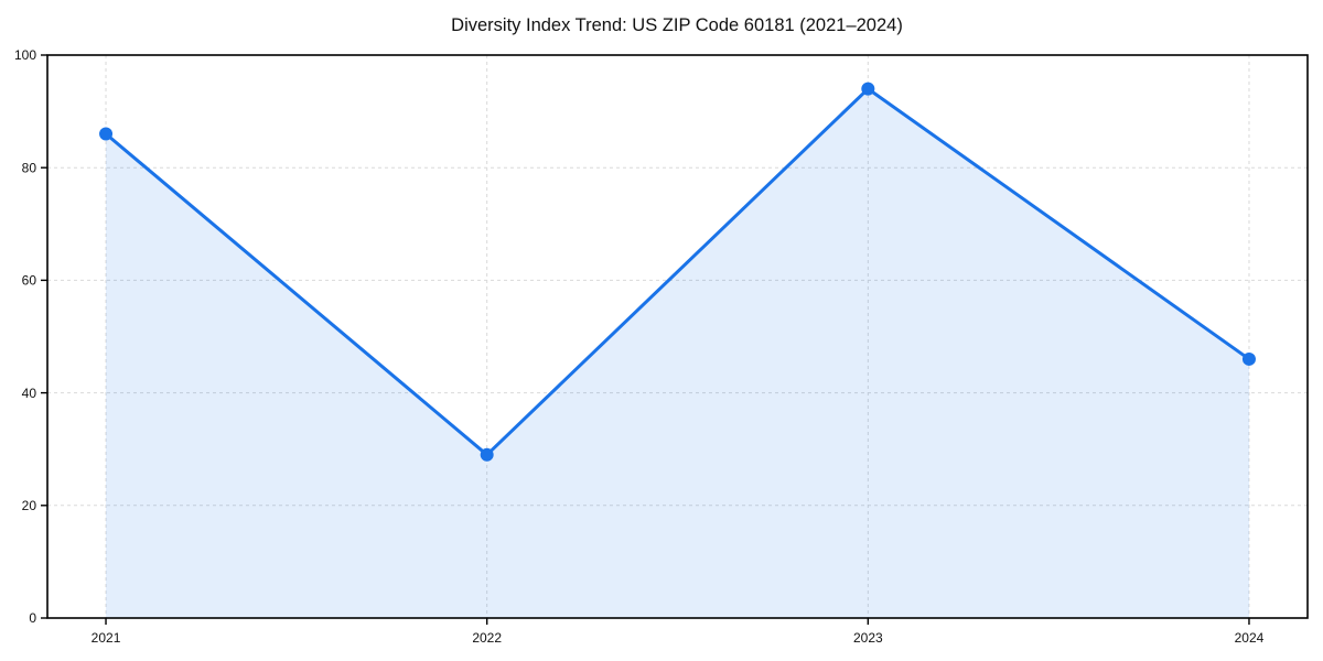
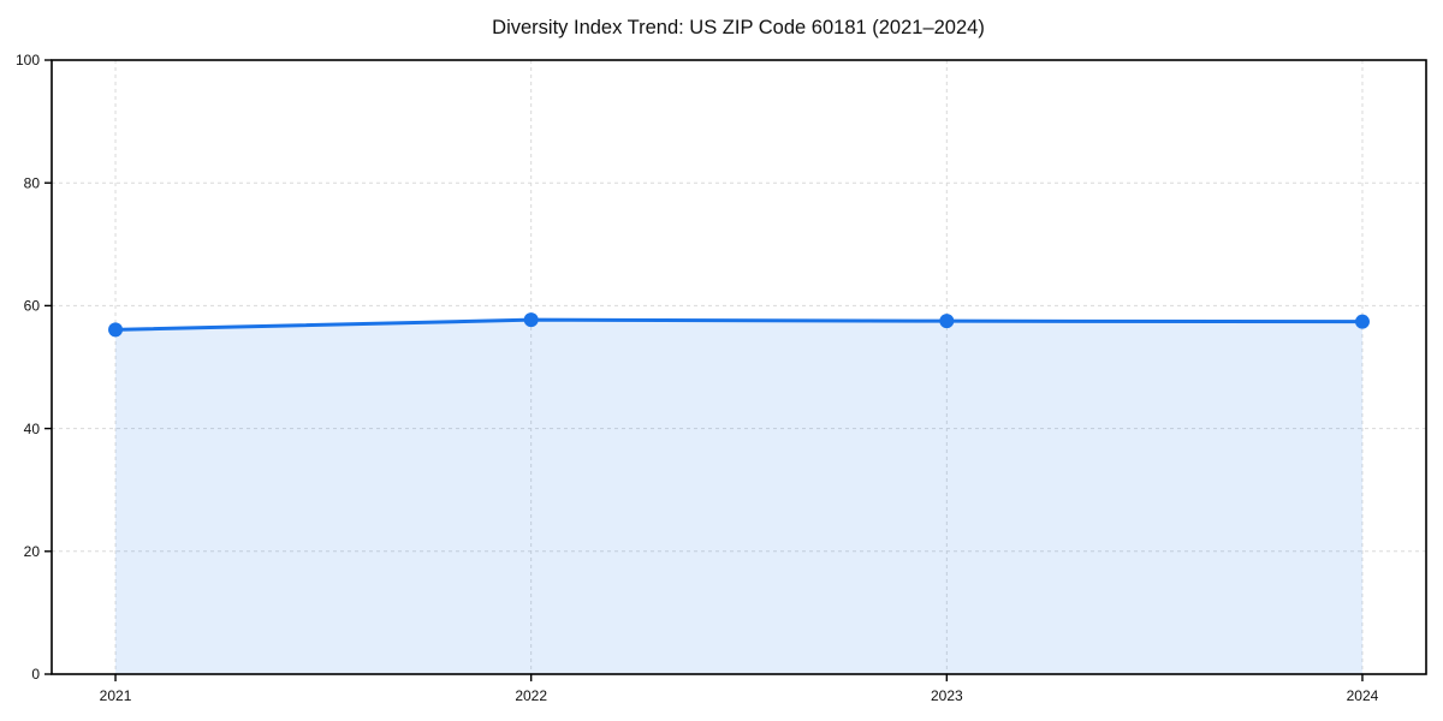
2021: 86 -> 56
2022: 29 -> 58
2023: 94 -> 58
2024: 46 -> 57
